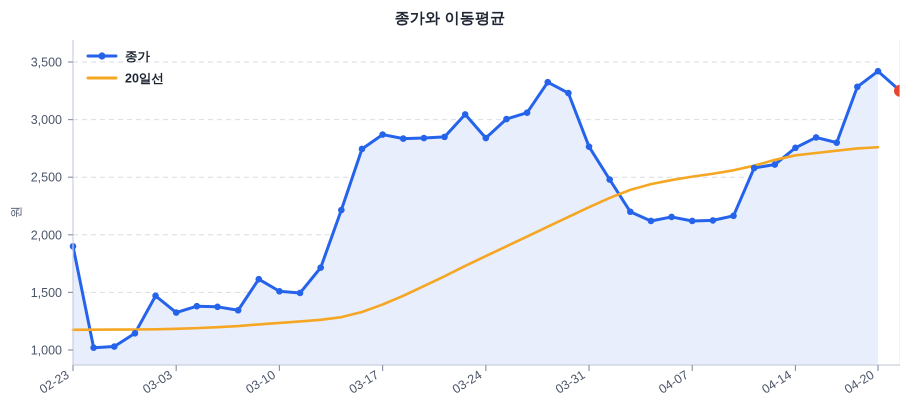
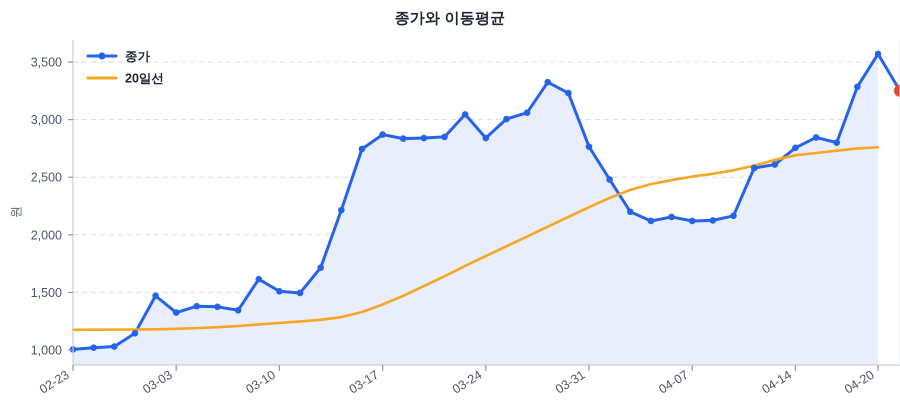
종가/02-23: 1900 -> 1000
종가/04-20: 3420 -> 3570
